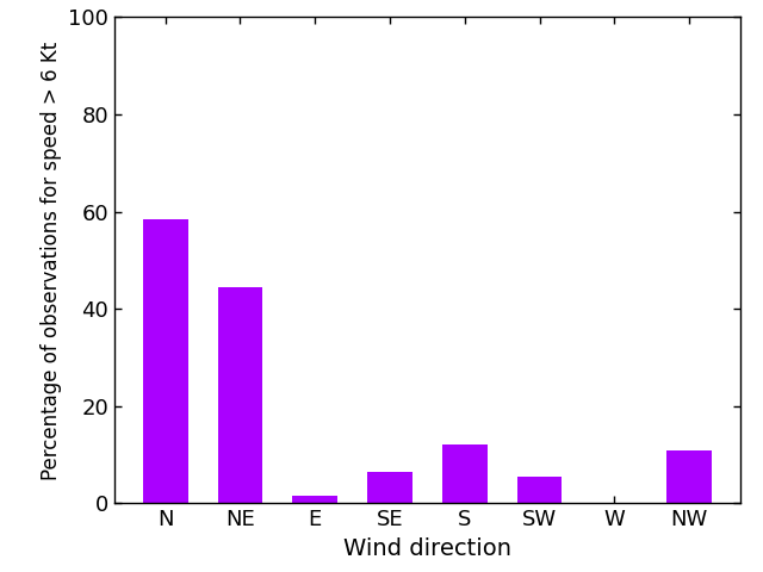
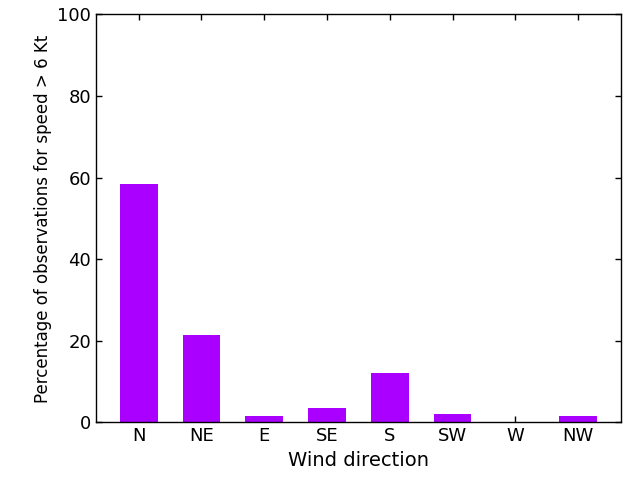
NE: 44.5 -> 21.5
SE: 6.5 -> 3.5
SW: 5.5 -> 2.0
NW: 11.0 -> 1.5
